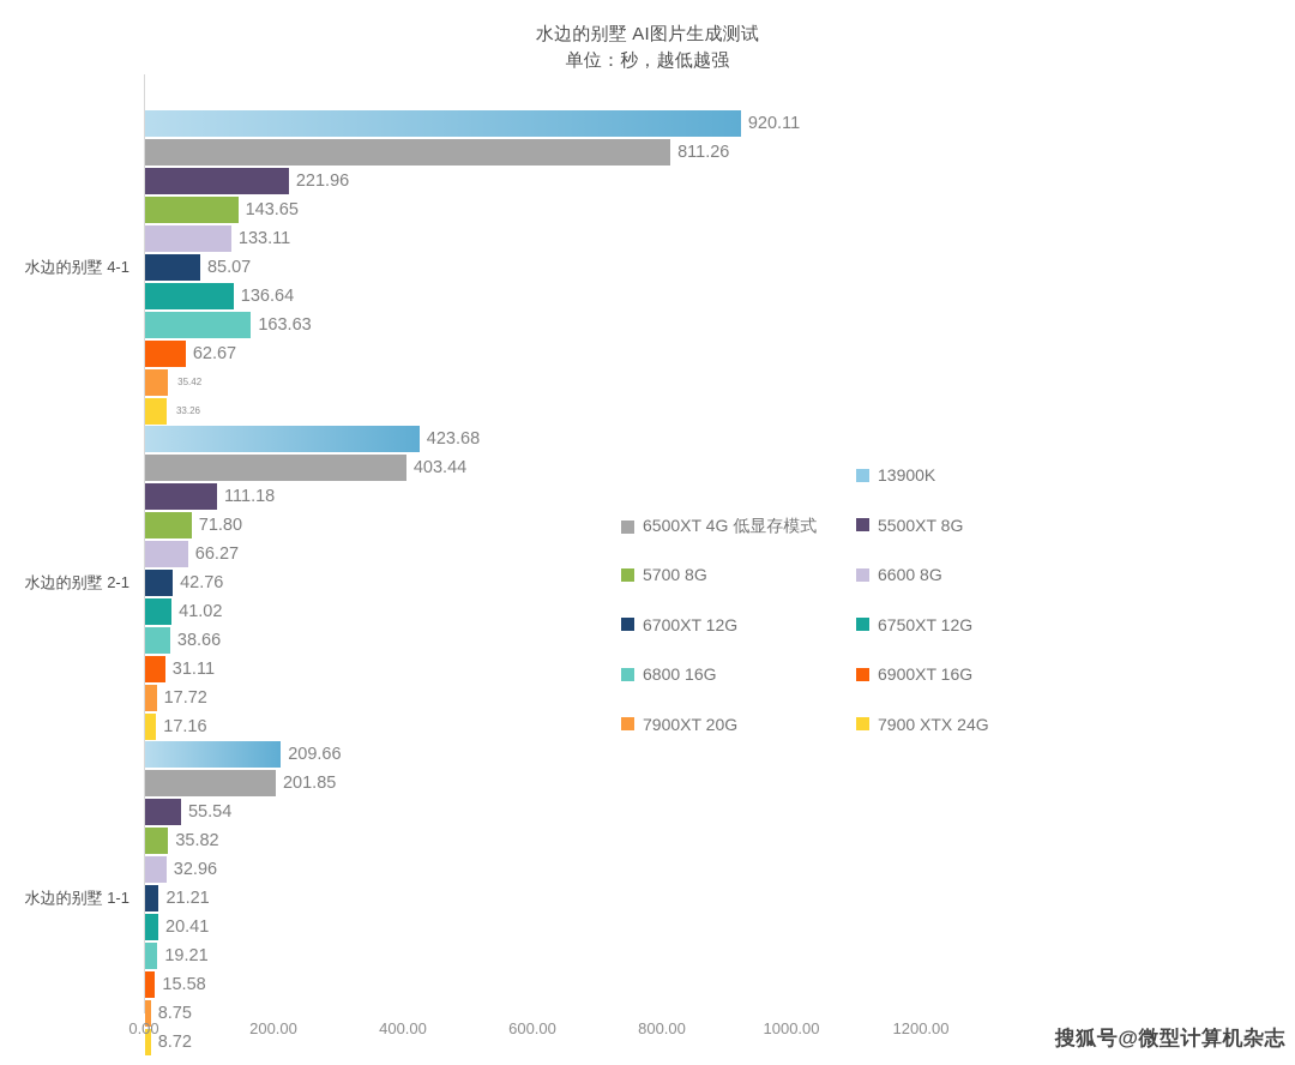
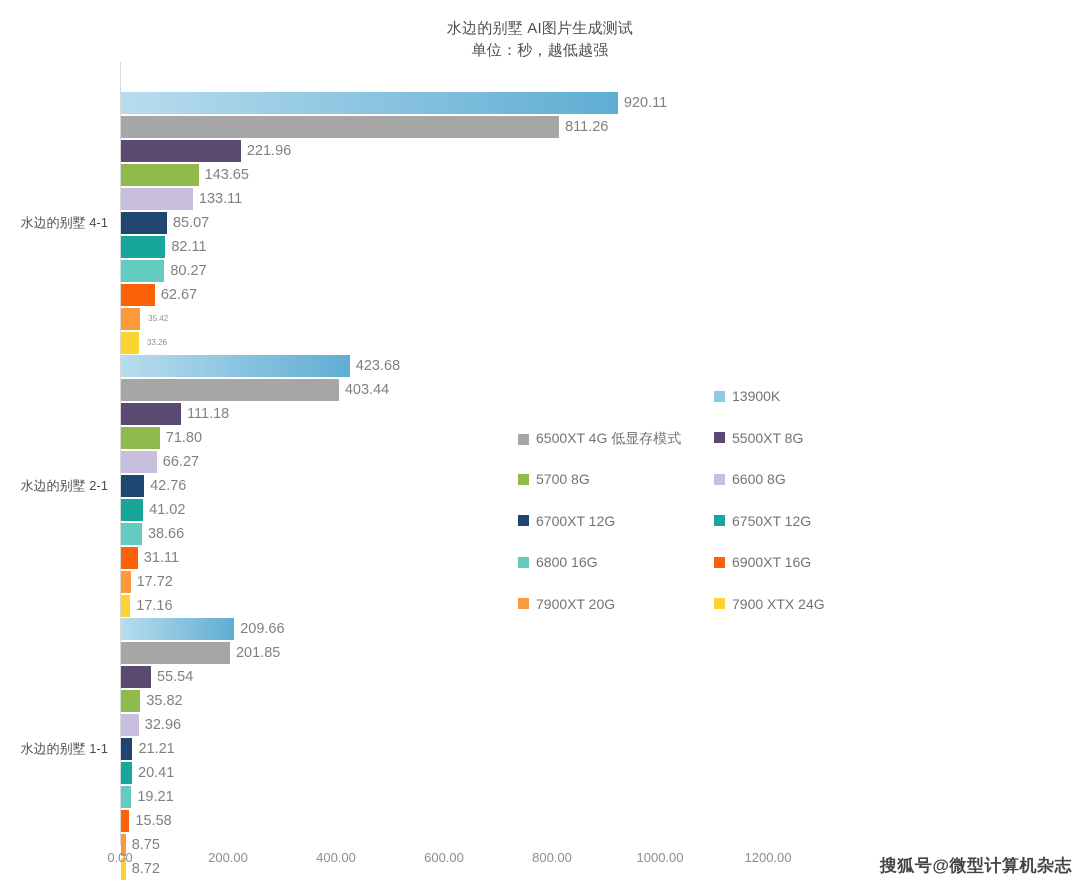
6750XT 12G/水边的别墅 4-1: 136.64 -> 82.11
6800 16G/水边的别墅 4-1: 163.63 -> 80.27
